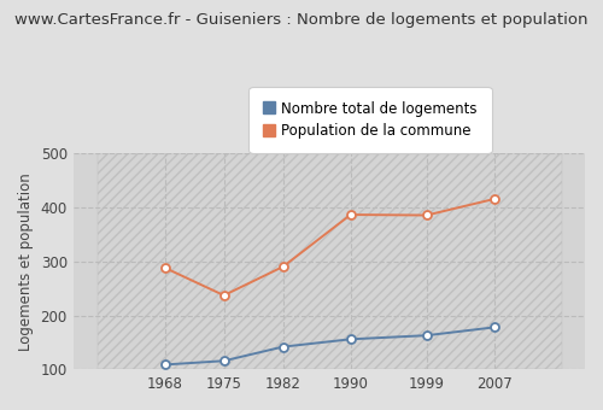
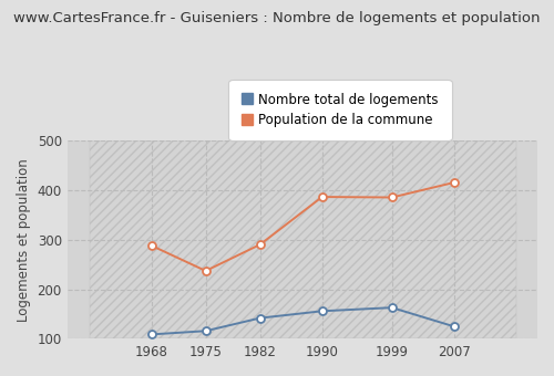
Nombre total de logements/2007: 178 -> 125
